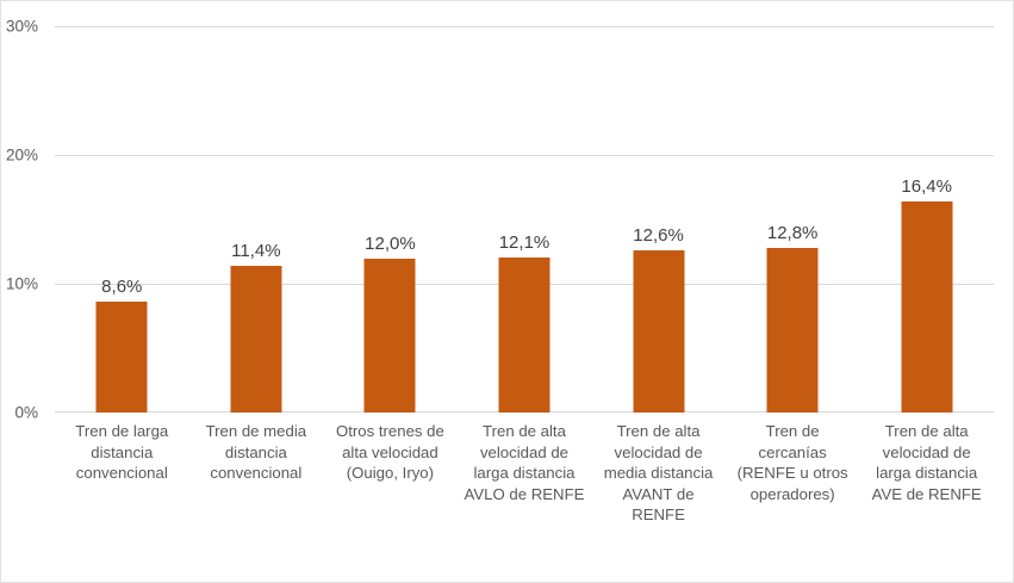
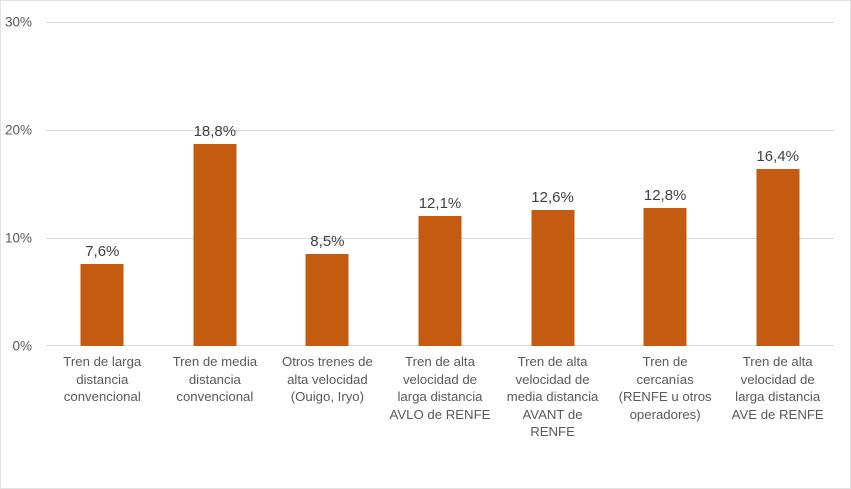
Tren de larga distancia convencional: 8,6% -> 7,6%
Tren de media distancia convencional: 11,4% -> 18,8%
Otros trenes de alta velocidad (Ouigo, Iryo): 12,0% -> 8,5%
